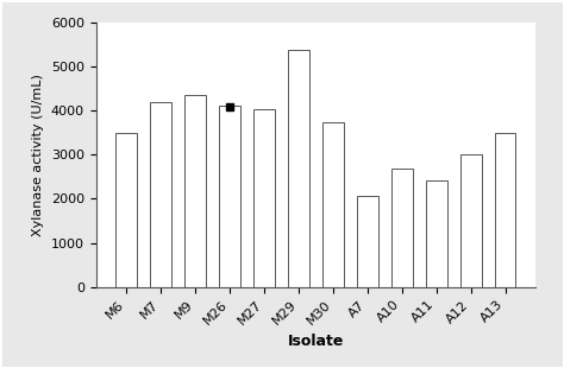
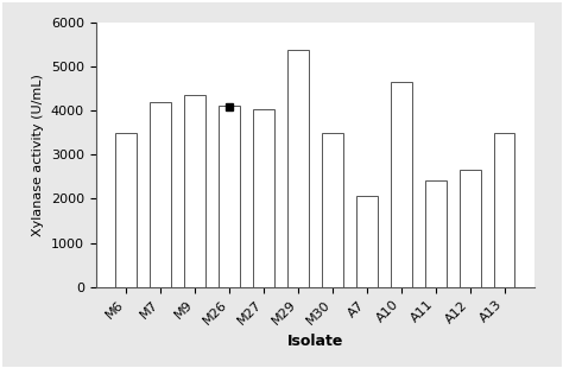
M30: 3720 -> 3500
A10: 2680 -> 4650
A12: 3000 -> 2650
